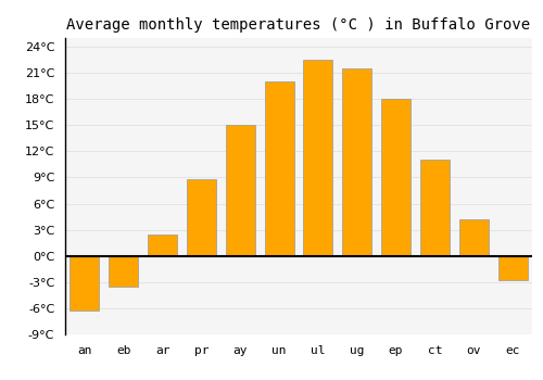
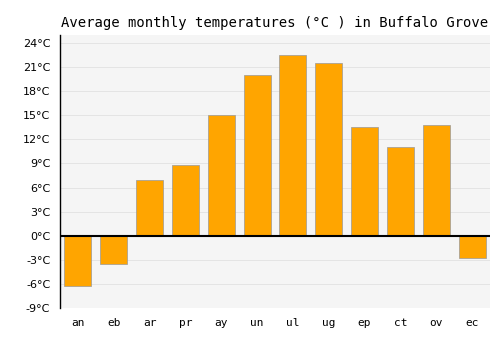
ar: 2.5°C -> 7.0°C
ep: 18.0°C -> 13.6°C
ov: 4.2°C -> 13.8°C
